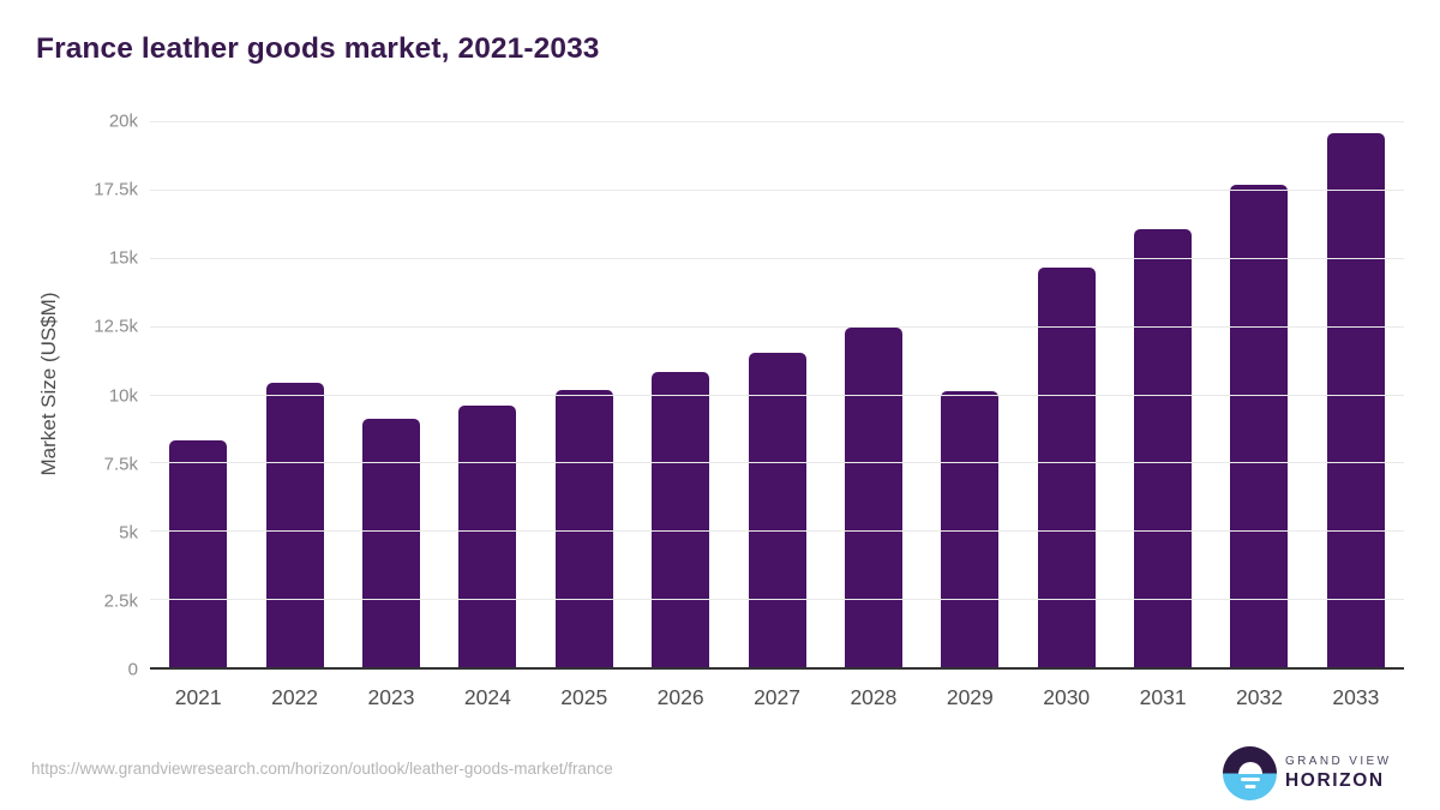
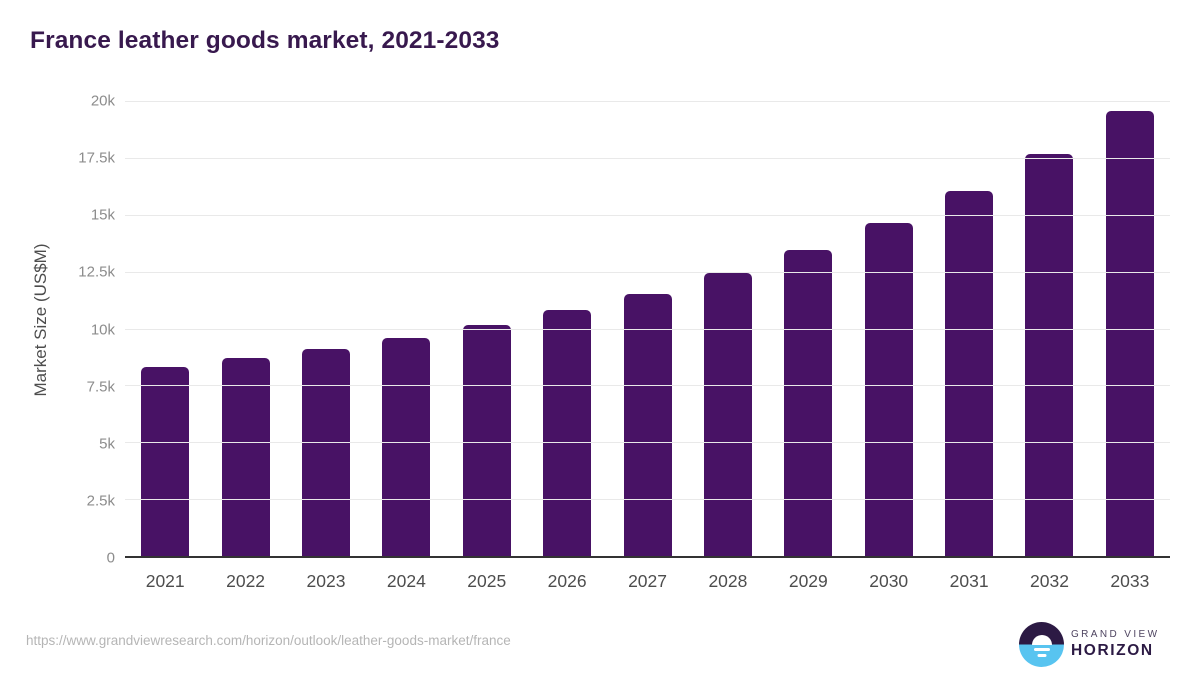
2022: 10.4k -> 8.7k
2029: 10.1k -> 13.4k
